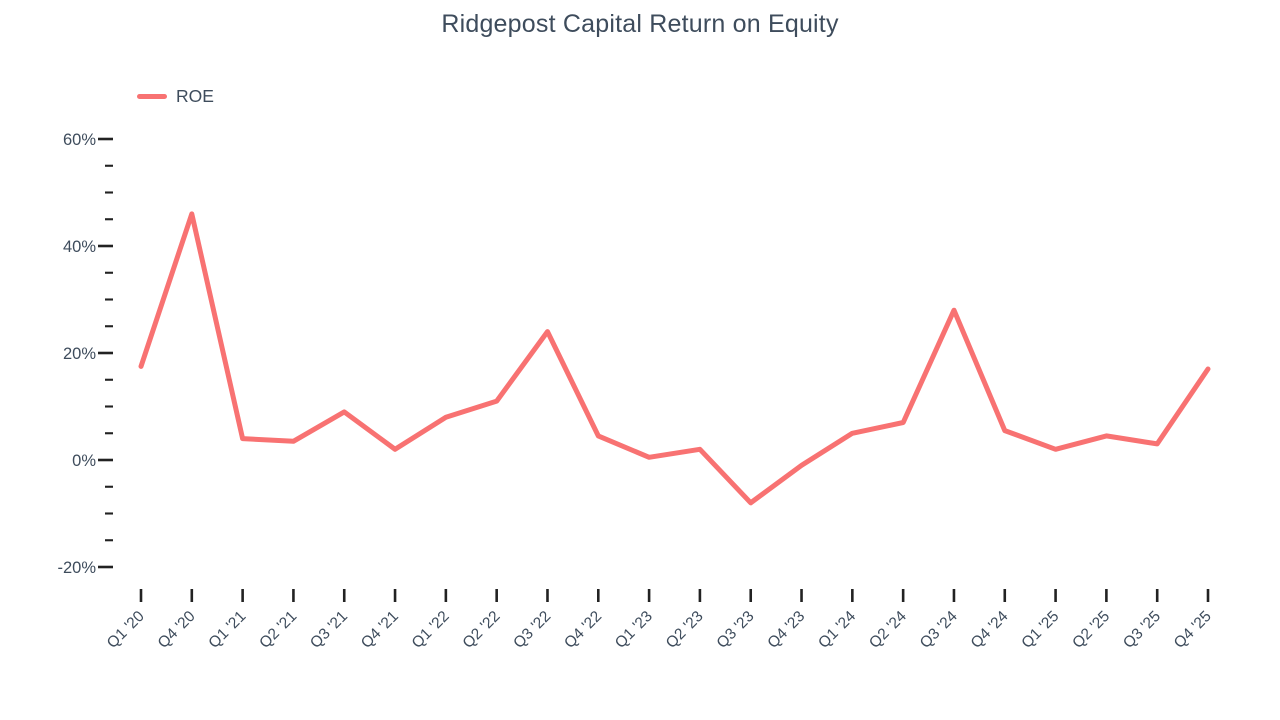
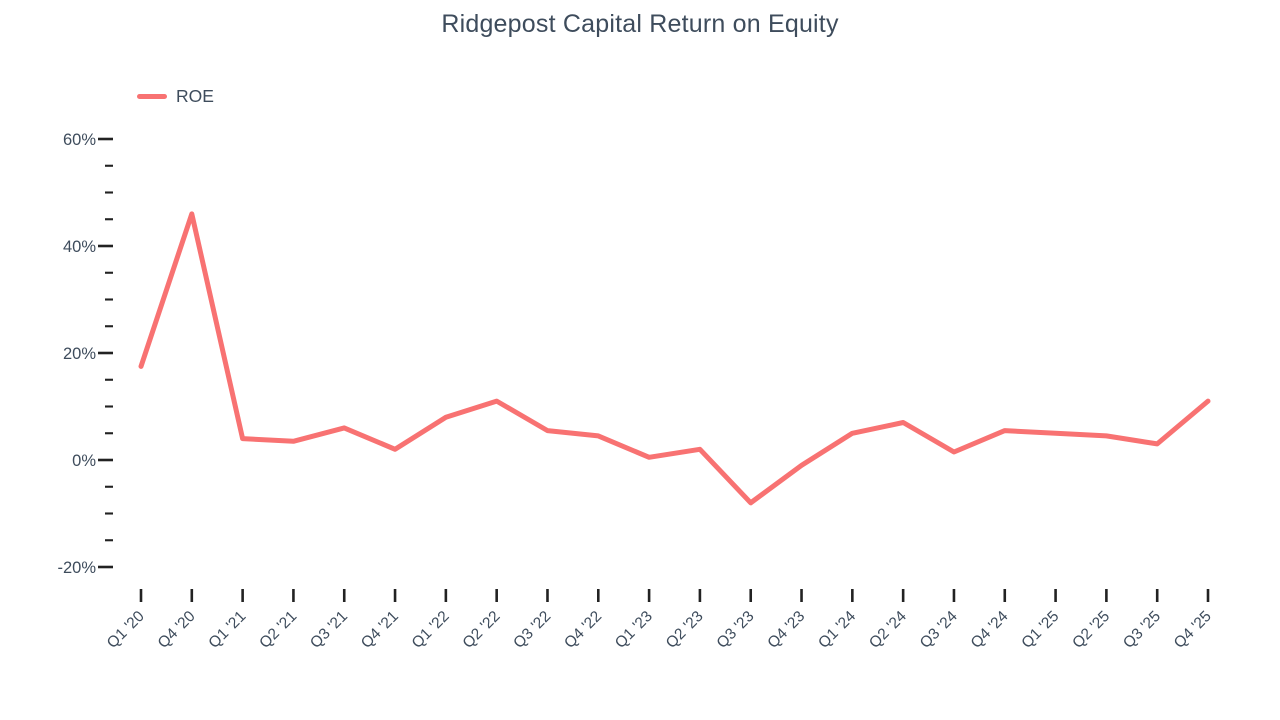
Q3 '21: 9% -> 6%
Q3 '22: 24% -> 6%
Q3 '24: 28% -> 2%
Q1 '25: 2% -> 5%
Q4 '25: 17% -> 11%
